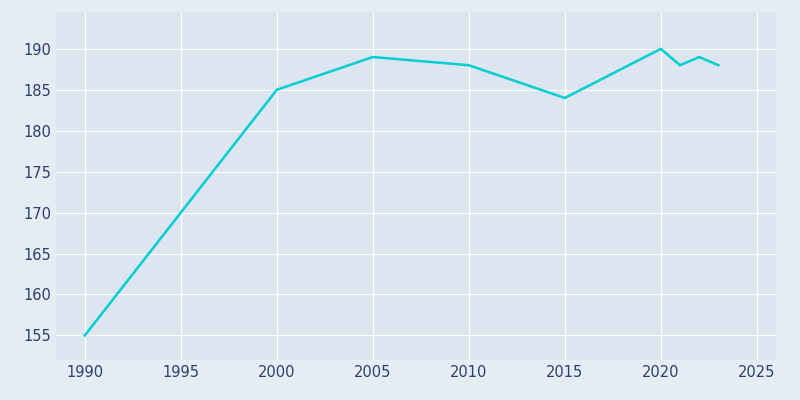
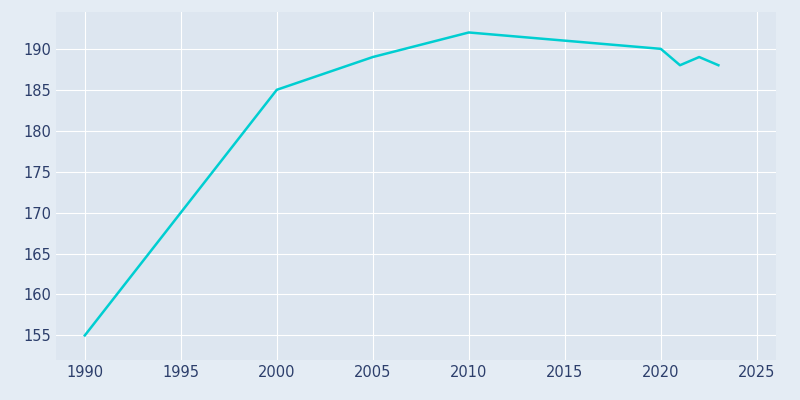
2010: 188 -> 192
2015: 184 -> 191
